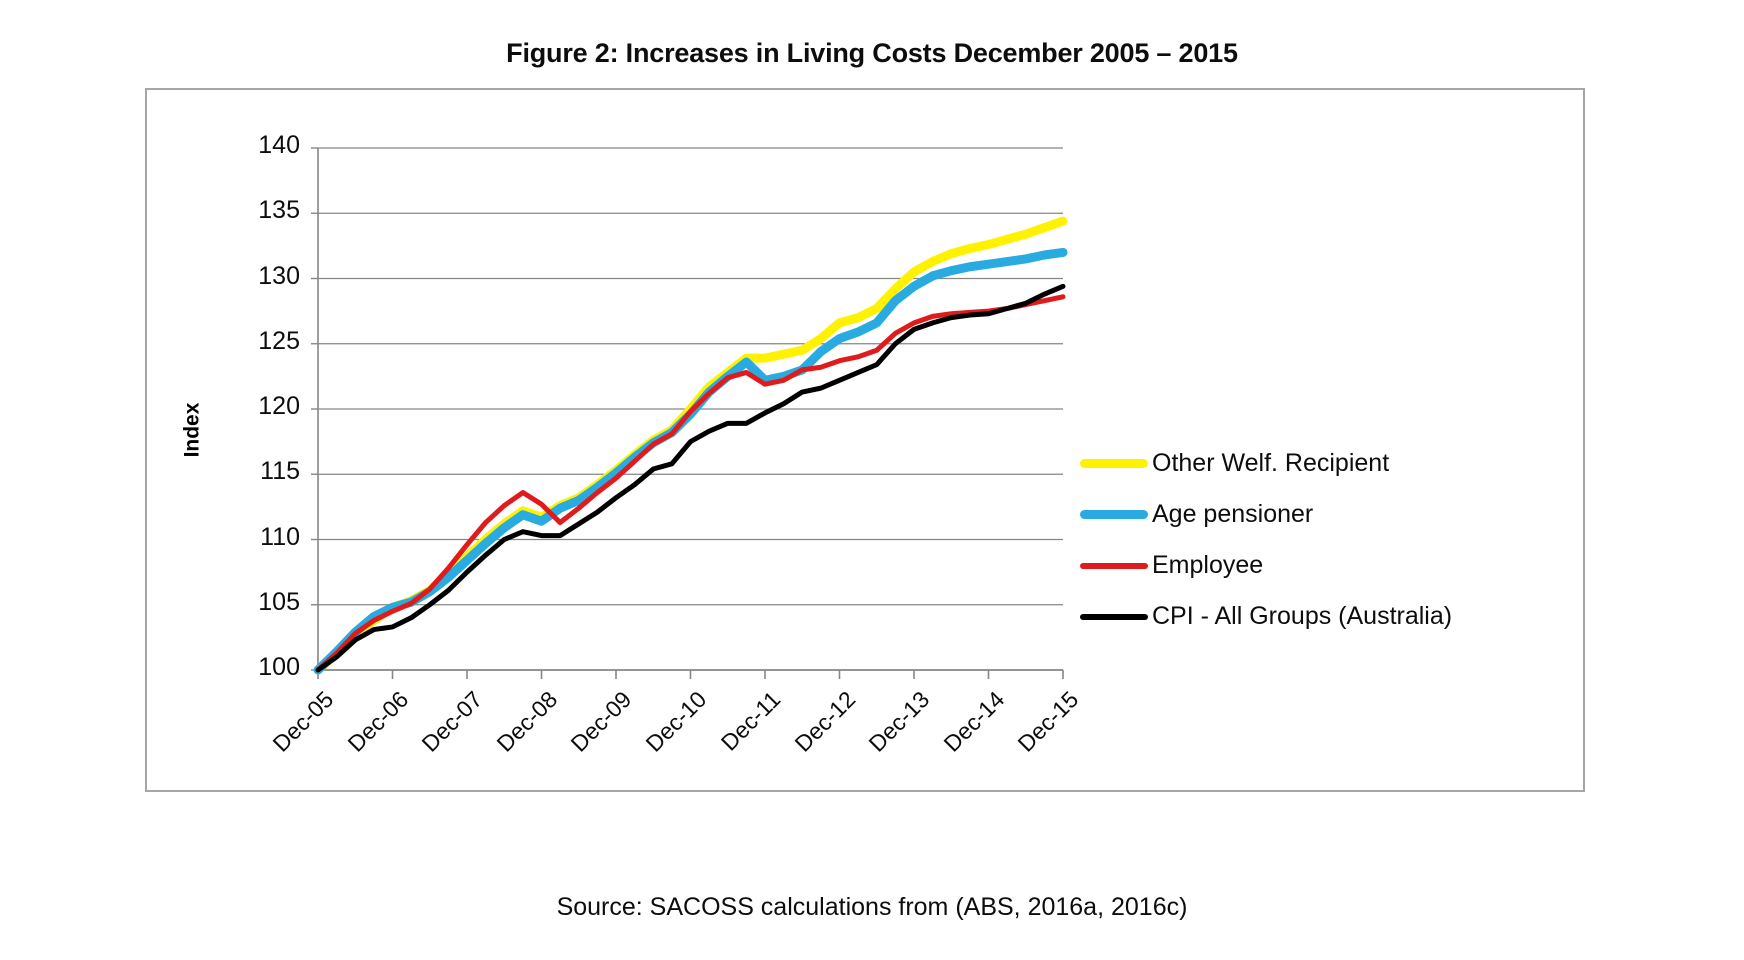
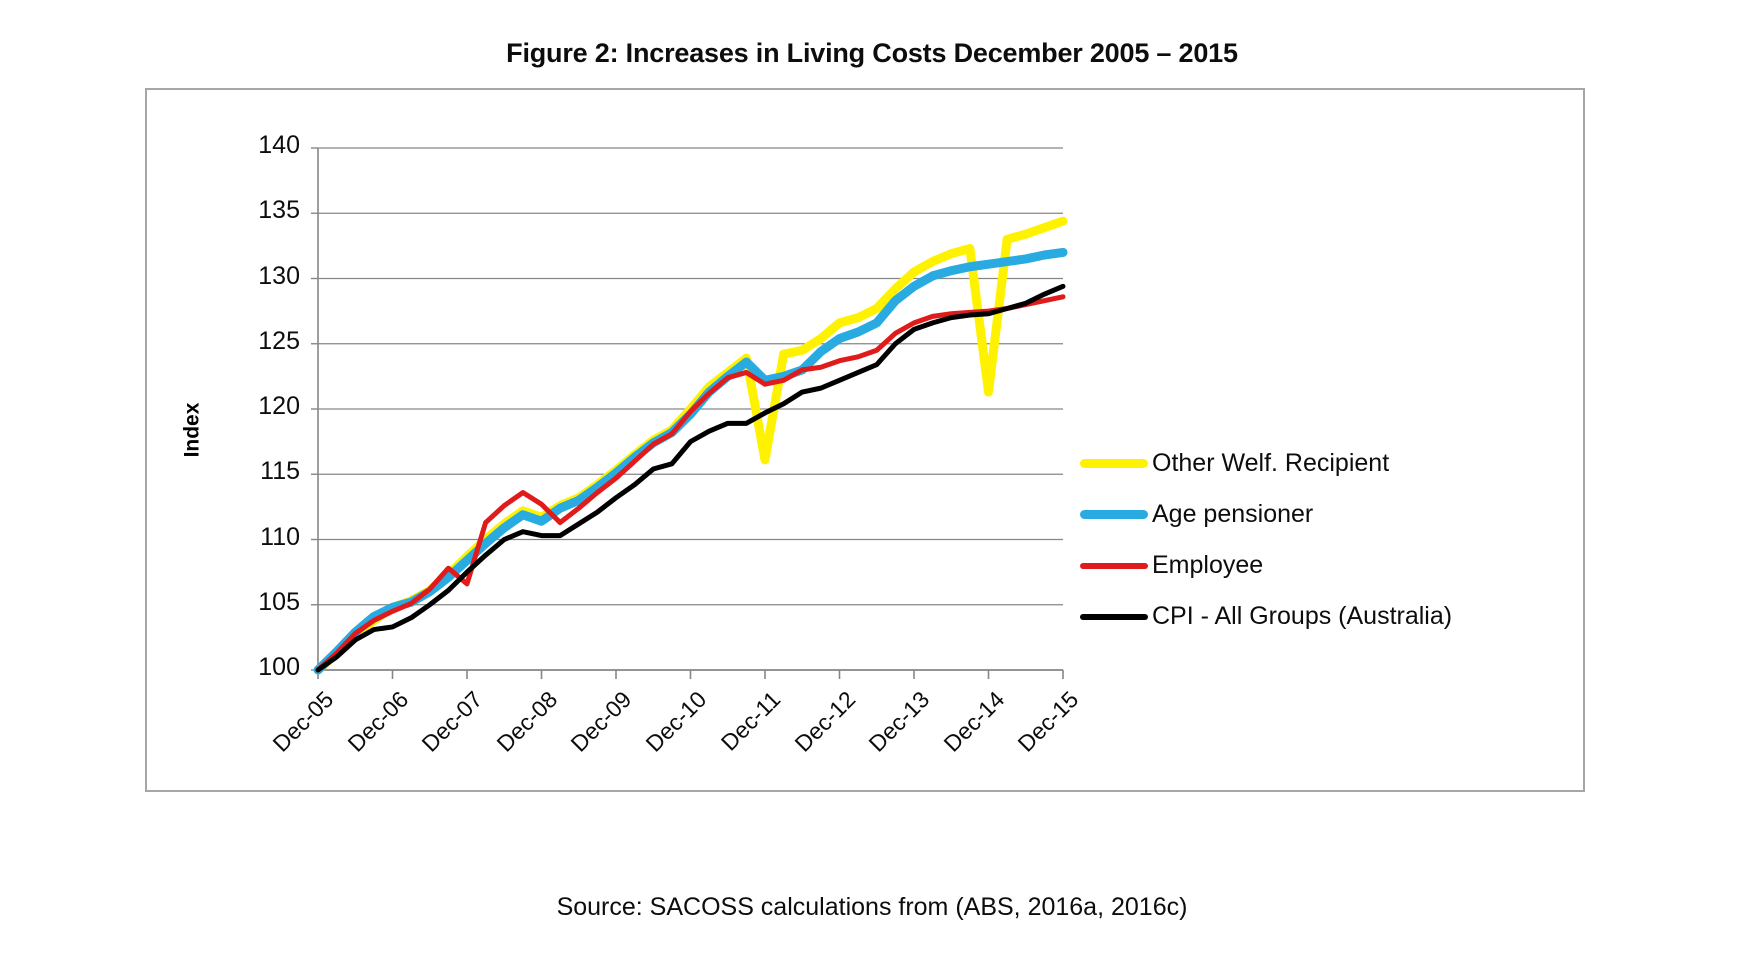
Employee/Dec-07: 109.6 -> 106.6
Other Welf. Recipient/Dec-11: 123.9 -> 116.1
Other Welf. Recipient/Dec-14: 132.6 -> 121.3
